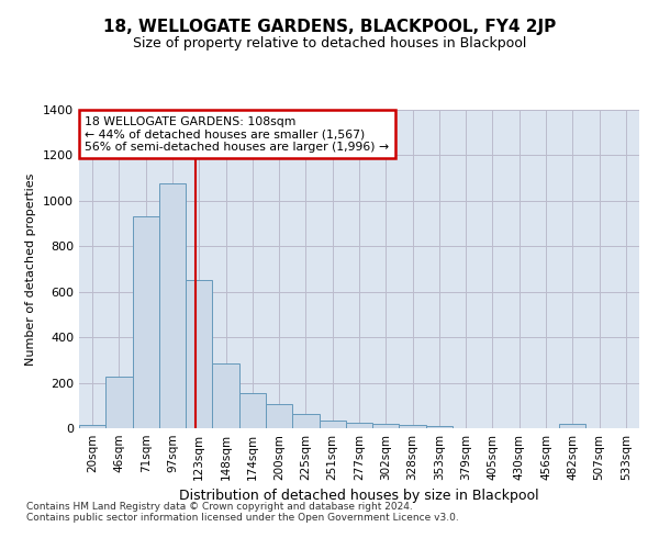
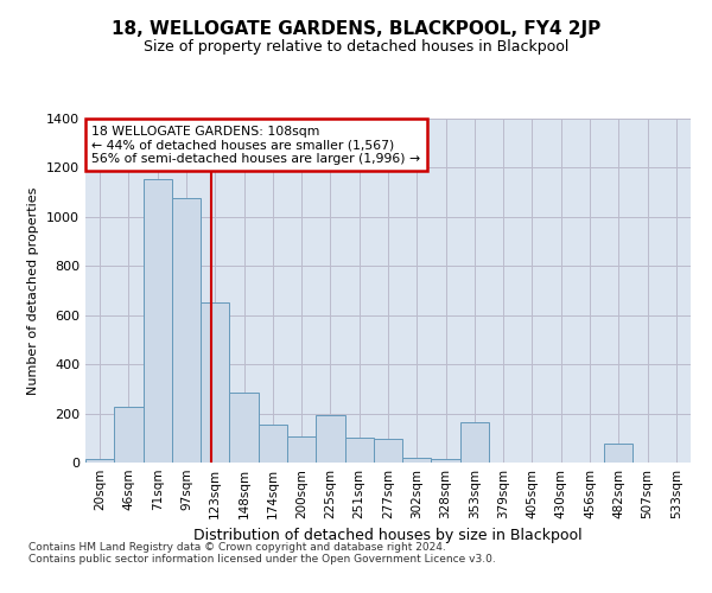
71sqm: 930 -> 1155
225sqm: 65 -> 195
251sqm: 35 -> 100
277sqm: 25 -> 95
353sqm: 12 -> 165
482sqm: 20 -> 75
